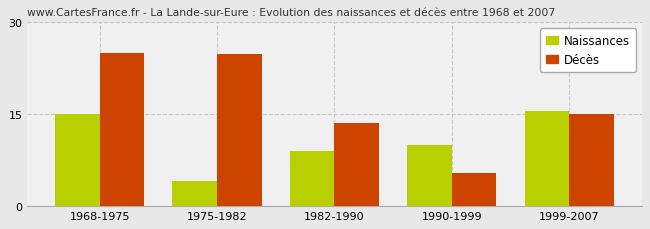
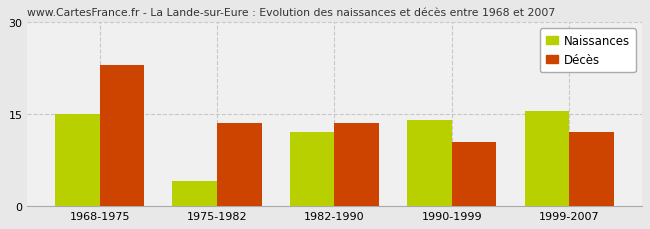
Décès/1968-1975: 25.0 -> 23.0
Décès/1975-1982: 24.8 -> 13.5
Naissances/1982-1990: 9.0 -> 12.0
Naissances/1990-1999: 10.0 -> 14.0
Décès/1990-1999: 5.4 -> 10.5
Décès/1999-2007: 15.0 -> 12.0
